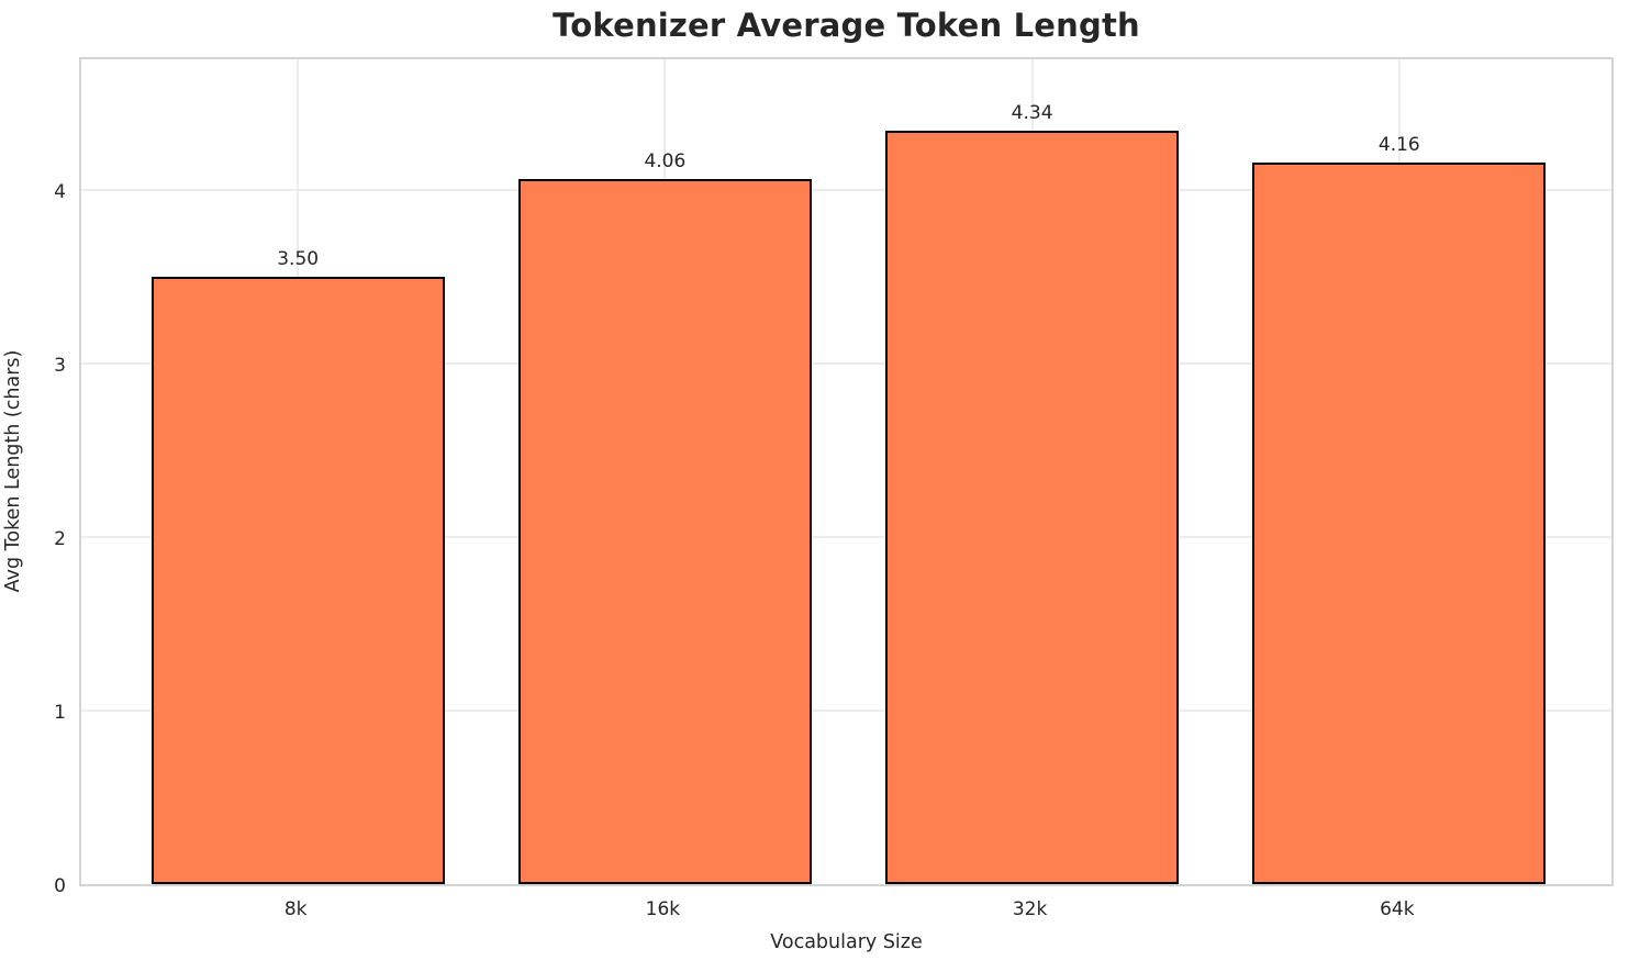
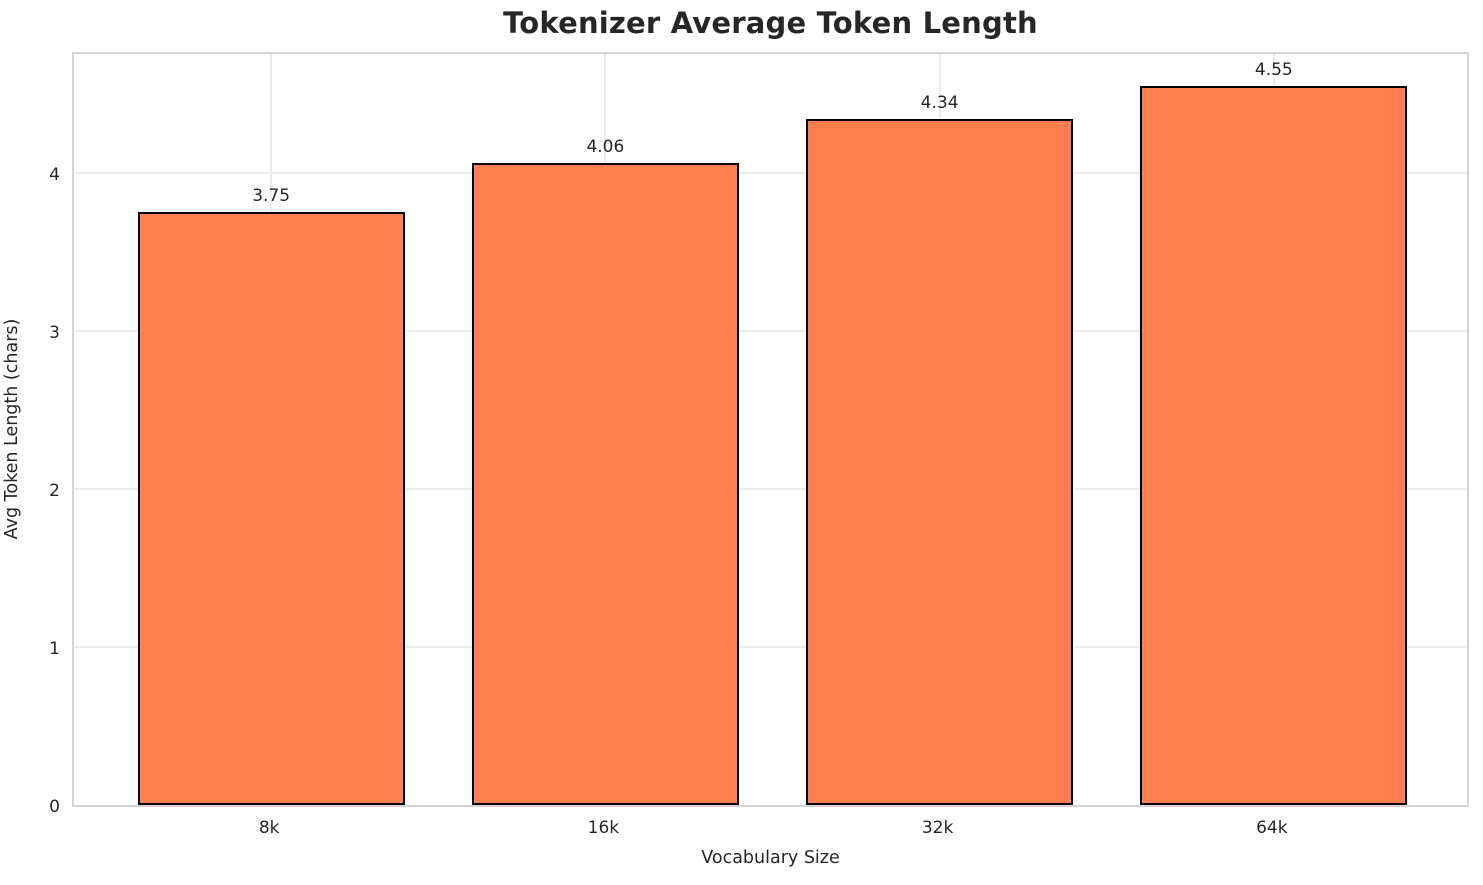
8k: 3.50 -> 3.75
64k: 4.16 -> 4.55
